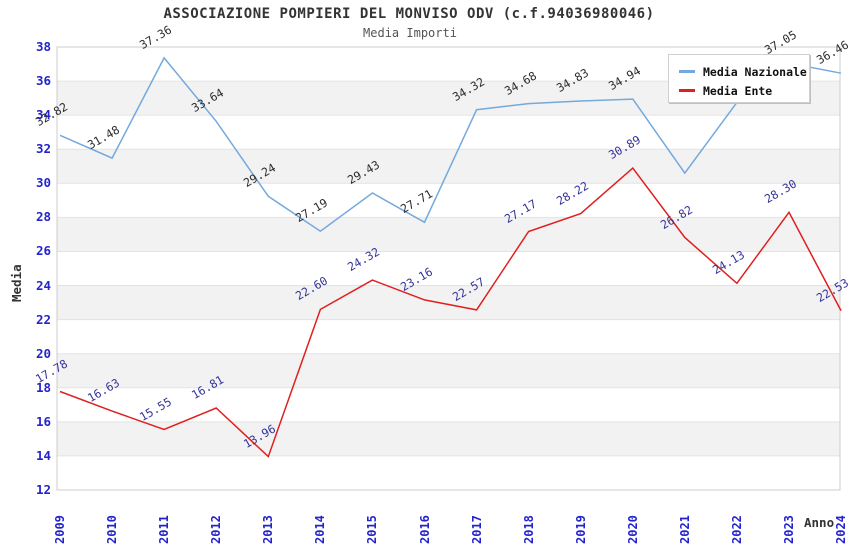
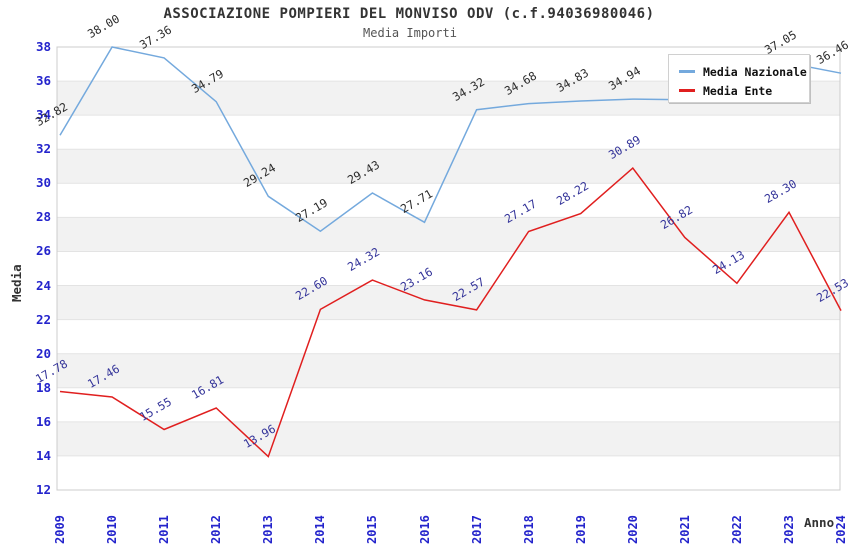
Media Nazionale/2010: 31.48 -> 38.00
Media Ente/2010: 16.63 -> 17.46
Media Nazionale/2012: 33.64 -> 34.79
Media Nazionale/2021: 30.6 -> 34.9
